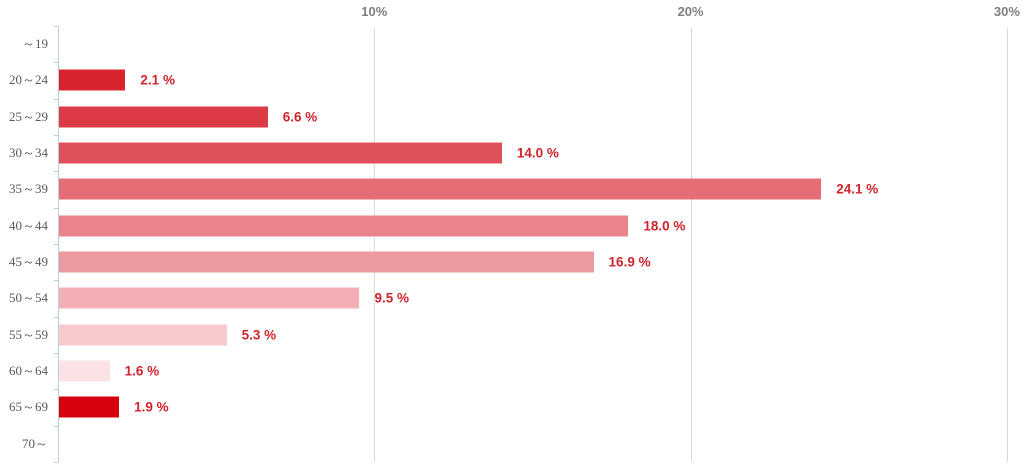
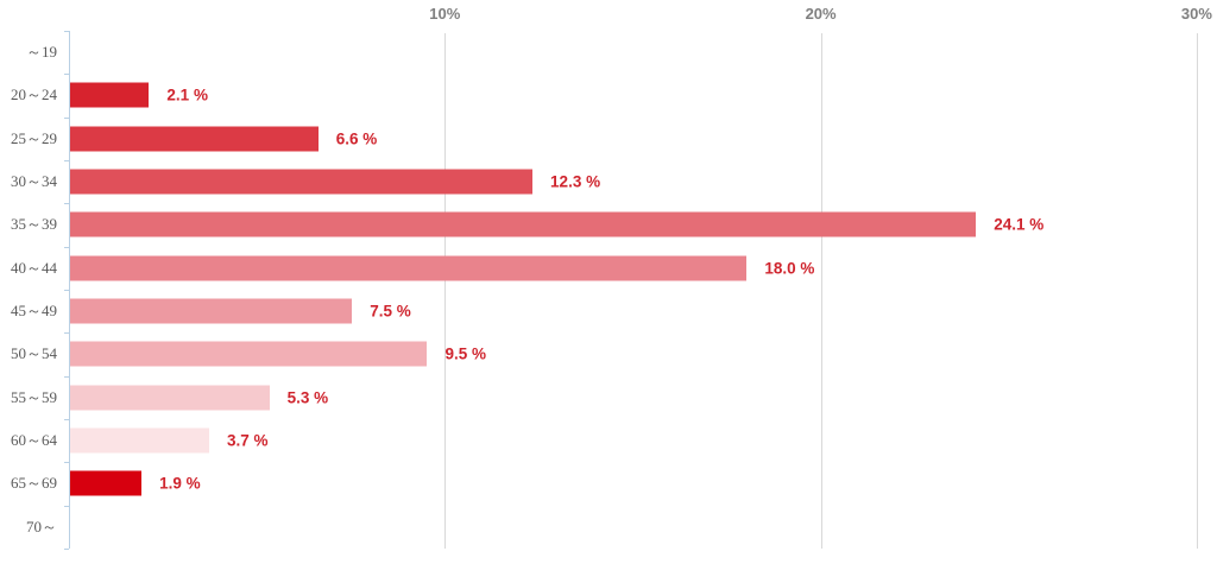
30～34: 14.0 -> 12.3
45～49: 16.9 -> 7.5
60～64: 1.6 -> 3.7
